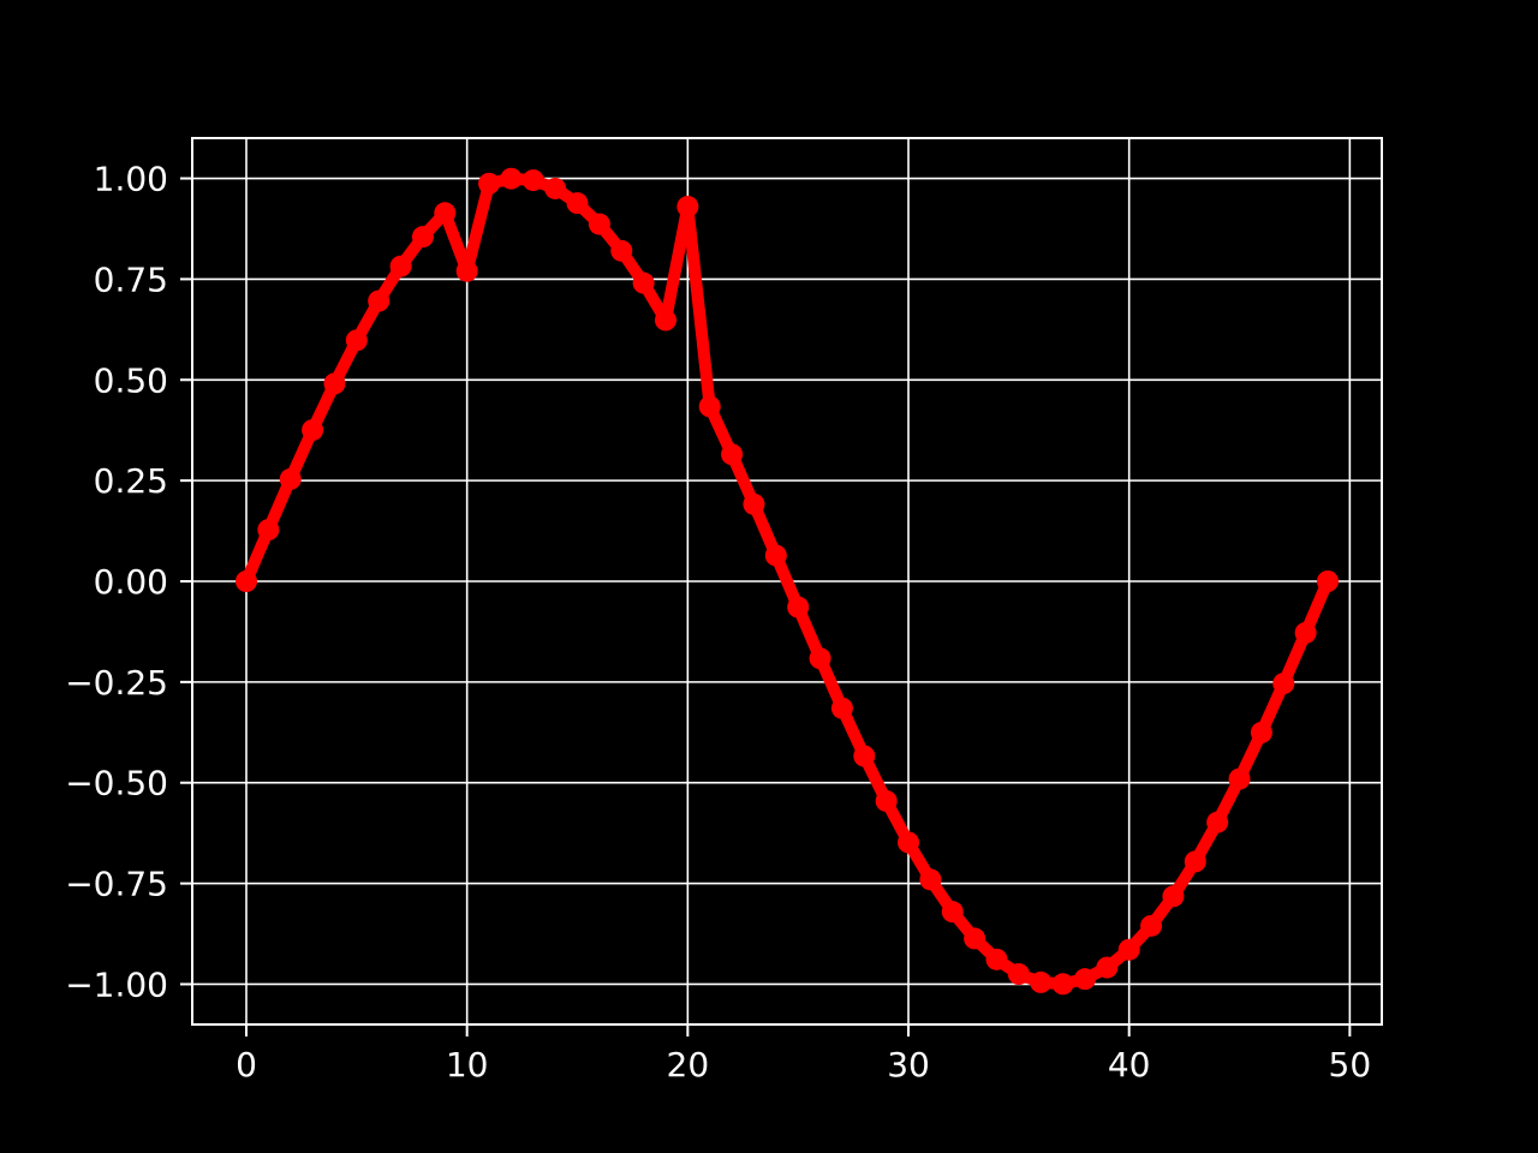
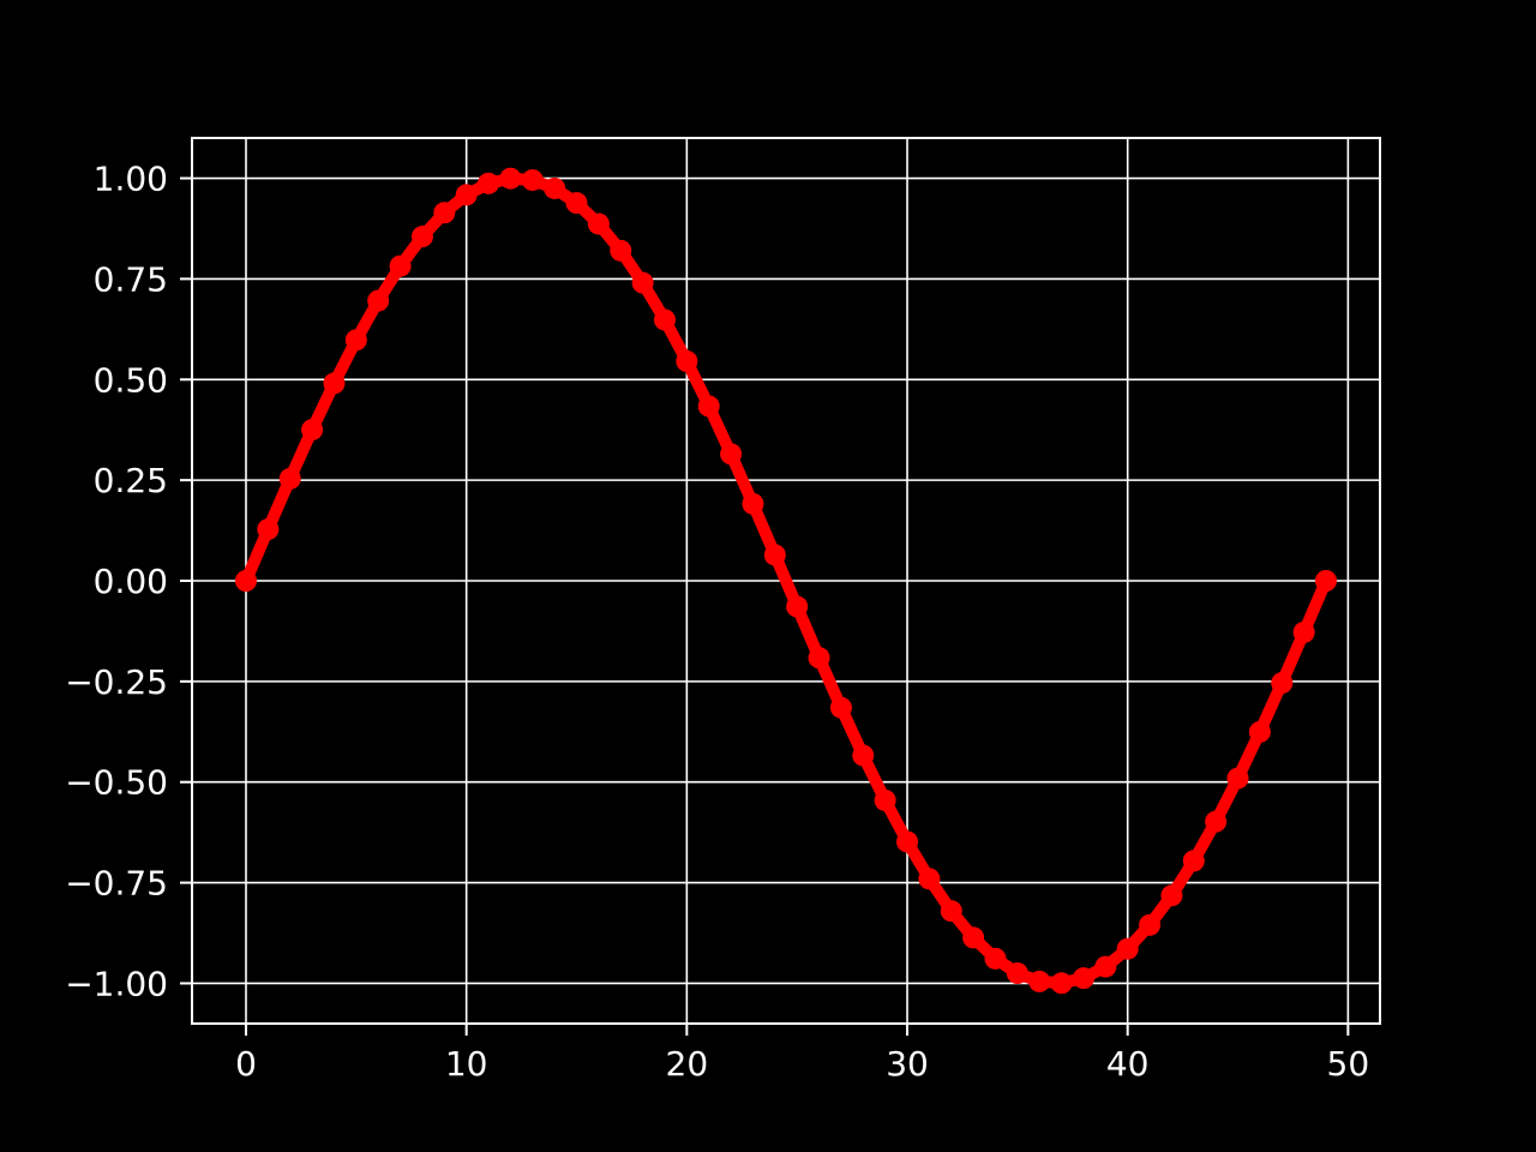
10: 0.77 -> 0.96
20: 0.93 -> 0.55
